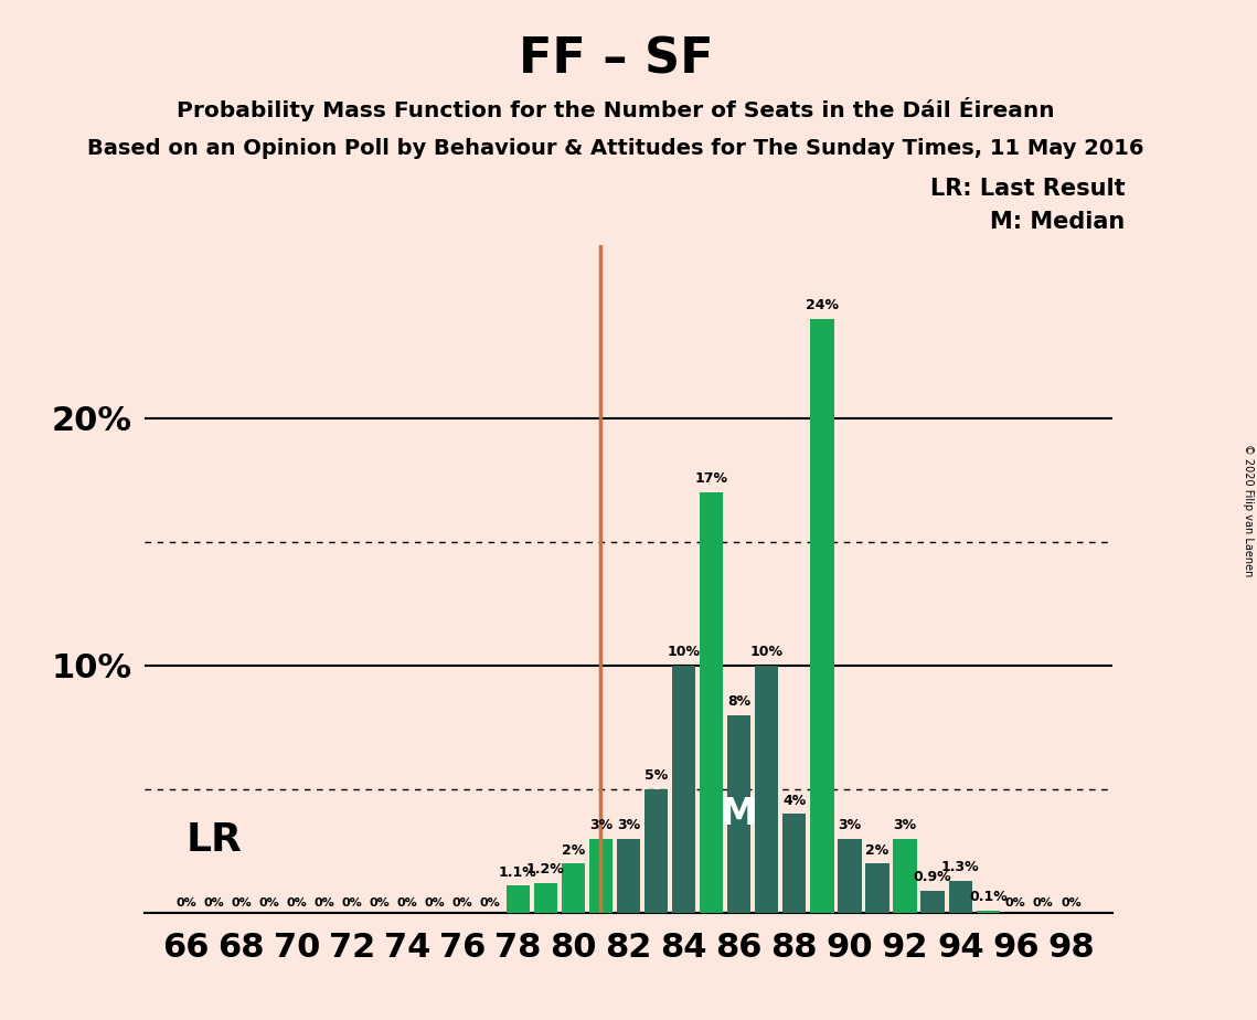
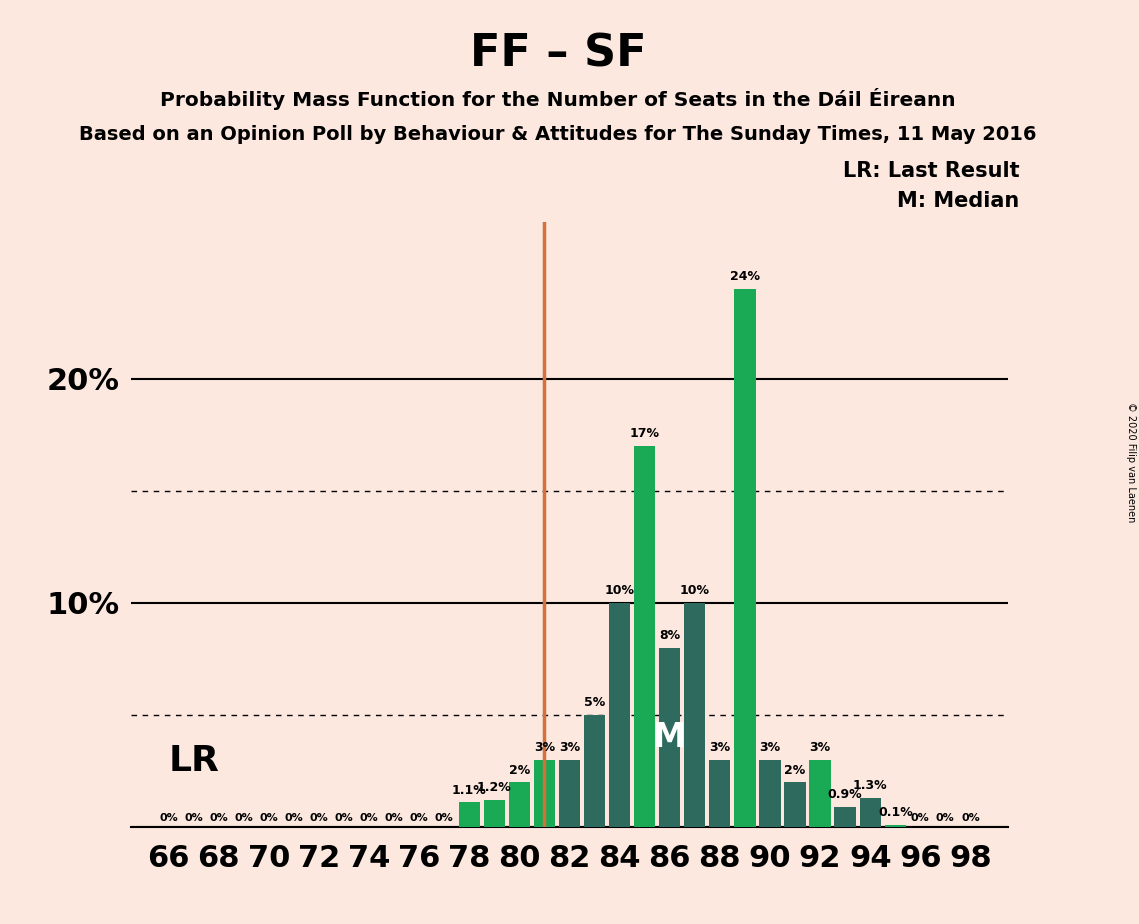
88: 4% -> 3%
